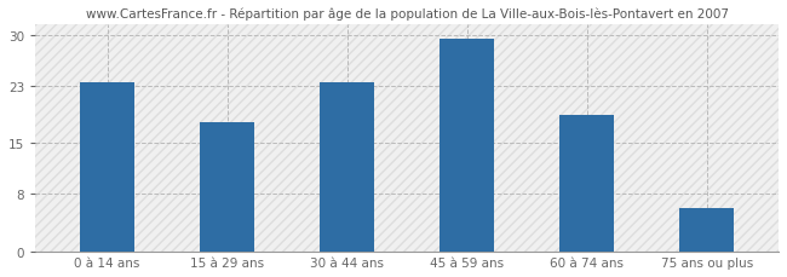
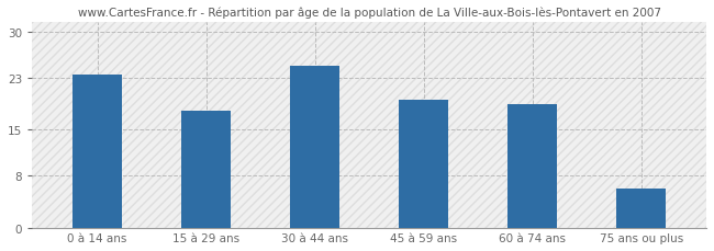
30 à 44 ans: 23.5 -> 24.8
45 à 59 ans: 29.5 -> 19.6
